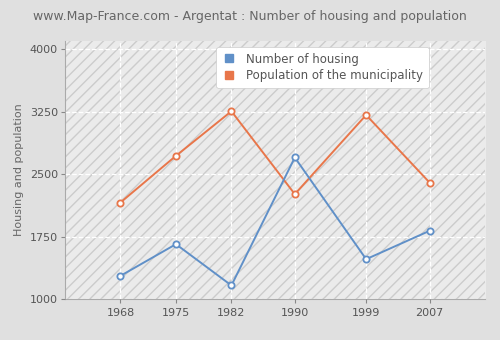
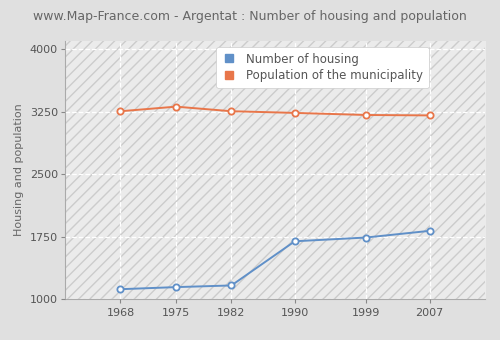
Number of housing/1968: 1280 -> 1120
Population of the municipality/1968: 2160 -> 3260
Number of housing/1975: 1660 -> 1140
Population of the municipality/1975: 2720 -> 3310
Number of housing/1990: 2700 -> 1700
Population of the municipality/1990: 2260 -> 3240
Number of housing/1999: 1480 -> 1740
Population of the municipality/2007: 2400 -> 3200
